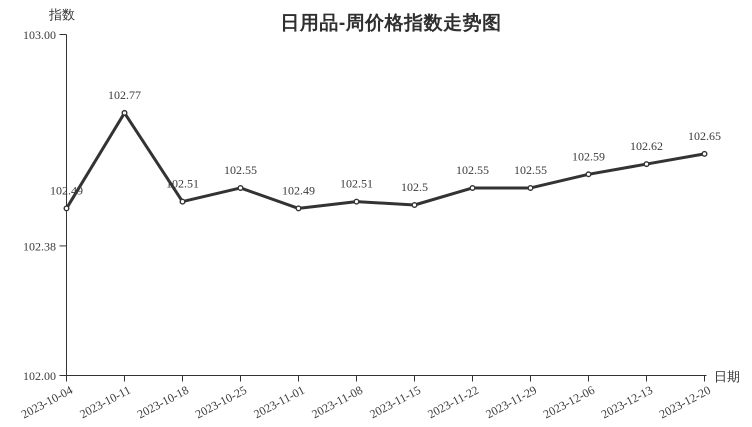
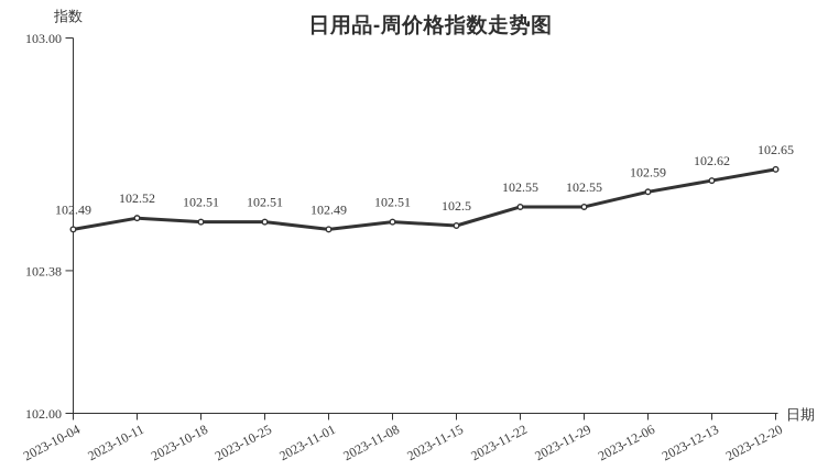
2023-10-11: 102.77 -> 102.52
2023-10-25: 102.55 -> 102.51
